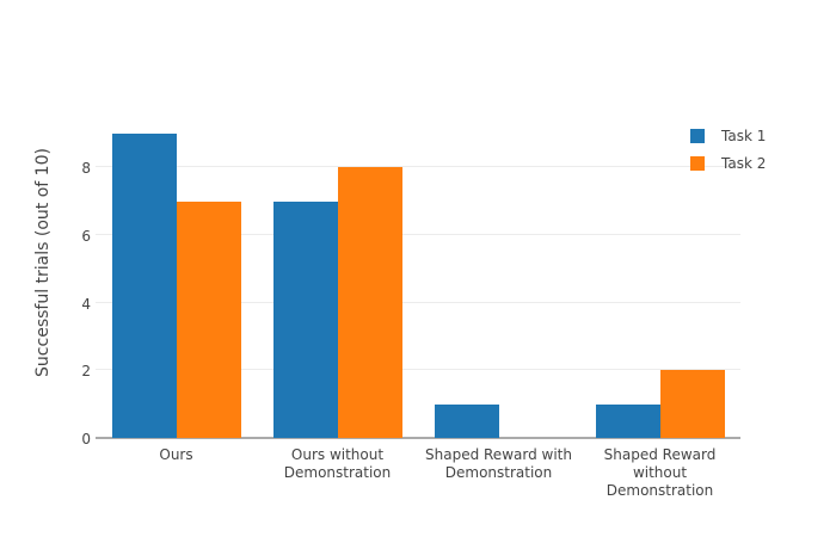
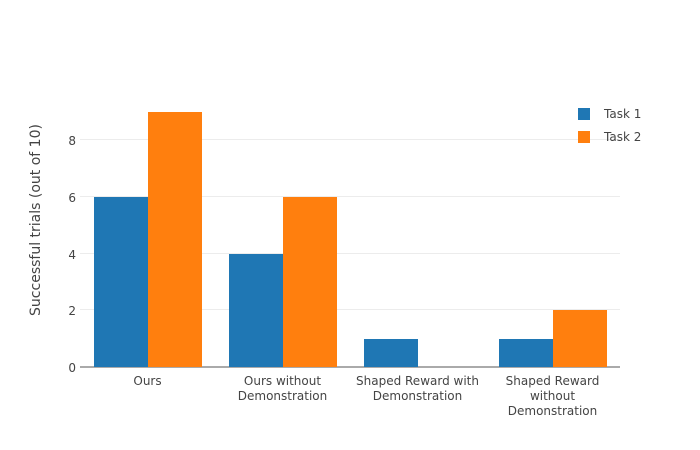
Task 1/Ours: 9 -> 6
Task 2/Ours: 7 -> 9
Task 1/Ours without Demonstration: 7 -> 4
Task 2/Ours without Demonstration: 8 -> 6
